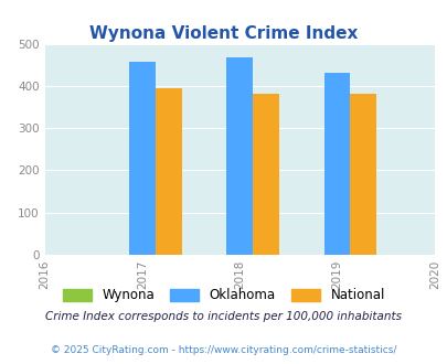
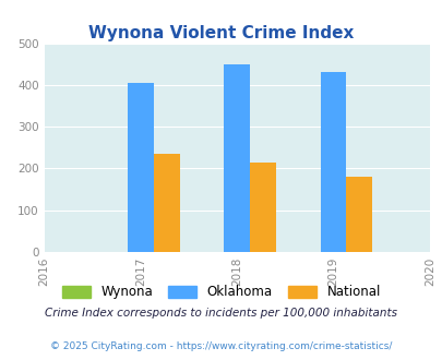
Oklahoma/2017: 457 -> 405
National/2017: 394 -> 235
Oklahoma/2018: 467 -> 450
National/2018: 381 -> 215
National/2019: 381 -> 180
